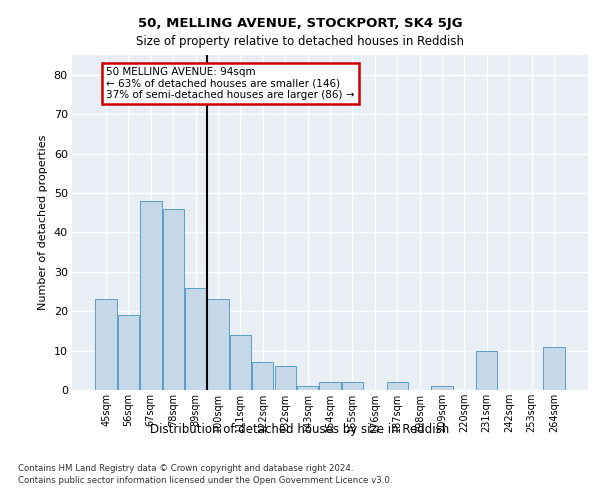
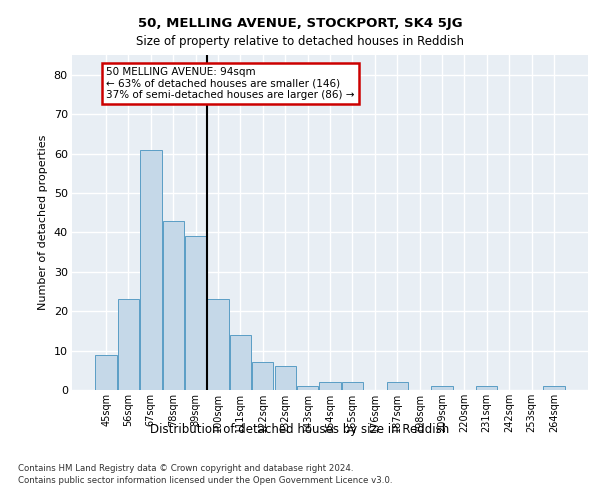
45sqm: 23 -> 9
56sqm: 19 -> 23
67sqm: 48 -> 61
78sqm: 46 -> 43
89sqm: 26 -> 39
231sqm: 10 -> 1
264sqm: 11 -> 1
